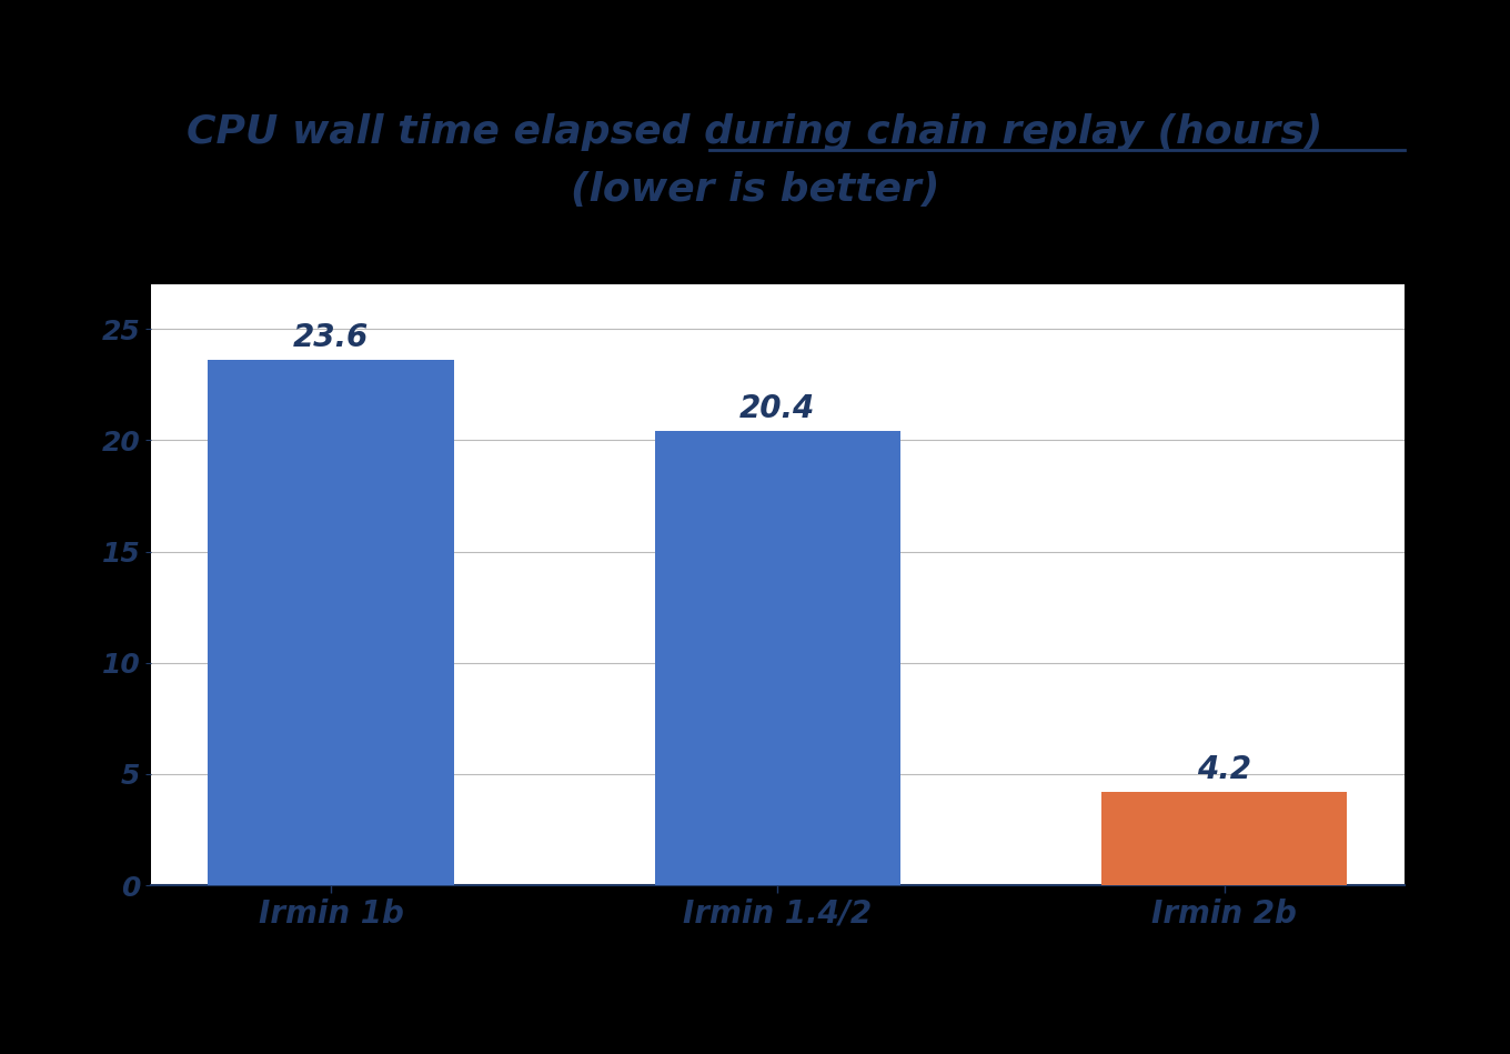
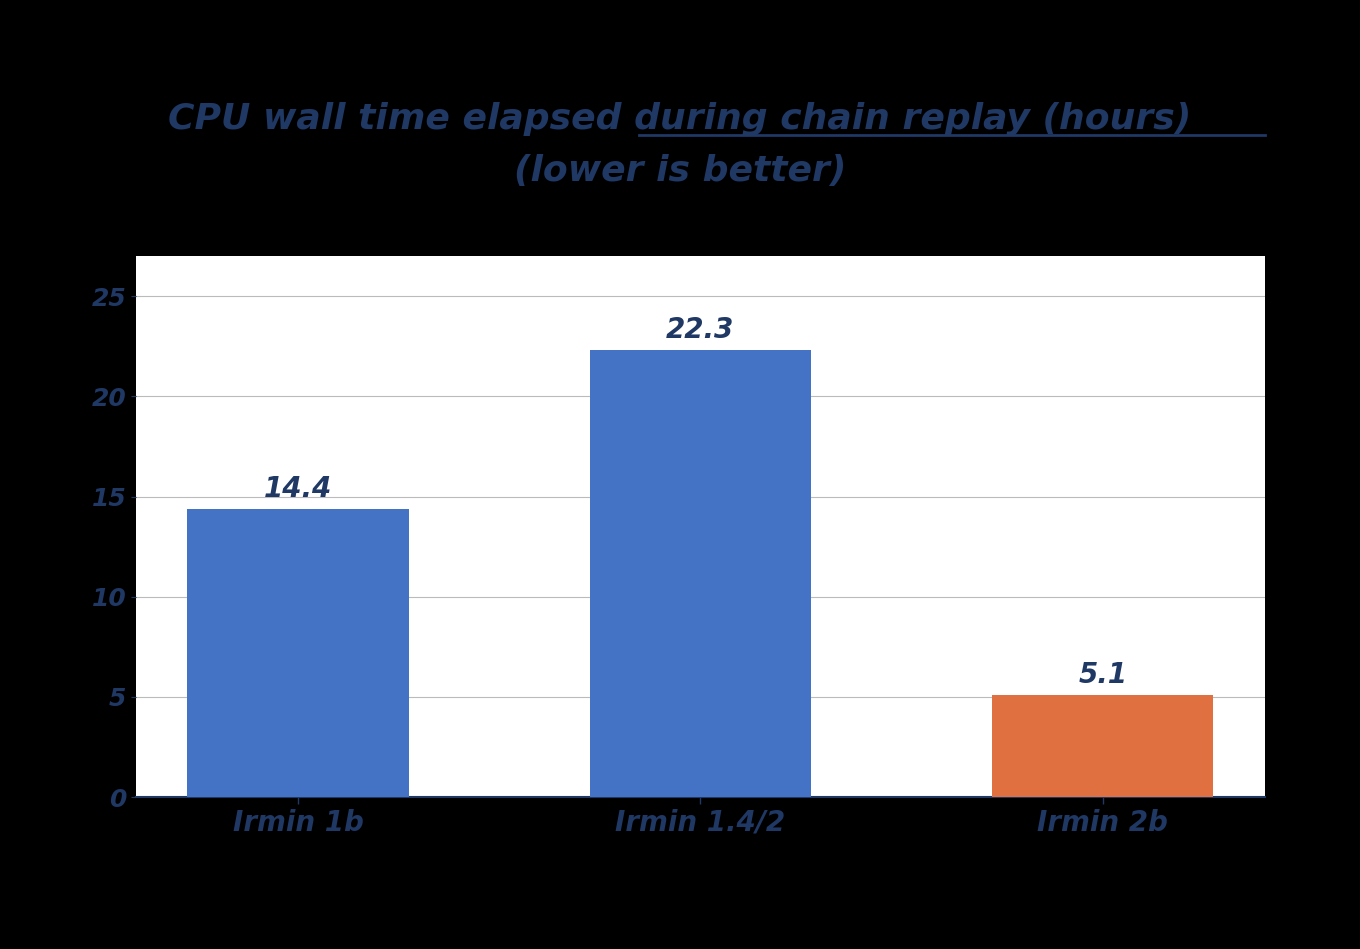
Irmin 1b: 23.6 -> 14.4
Irmin 1.4/2: 20.4 -> 22.3
Irmin 2b: 4.2 -> 5.1
